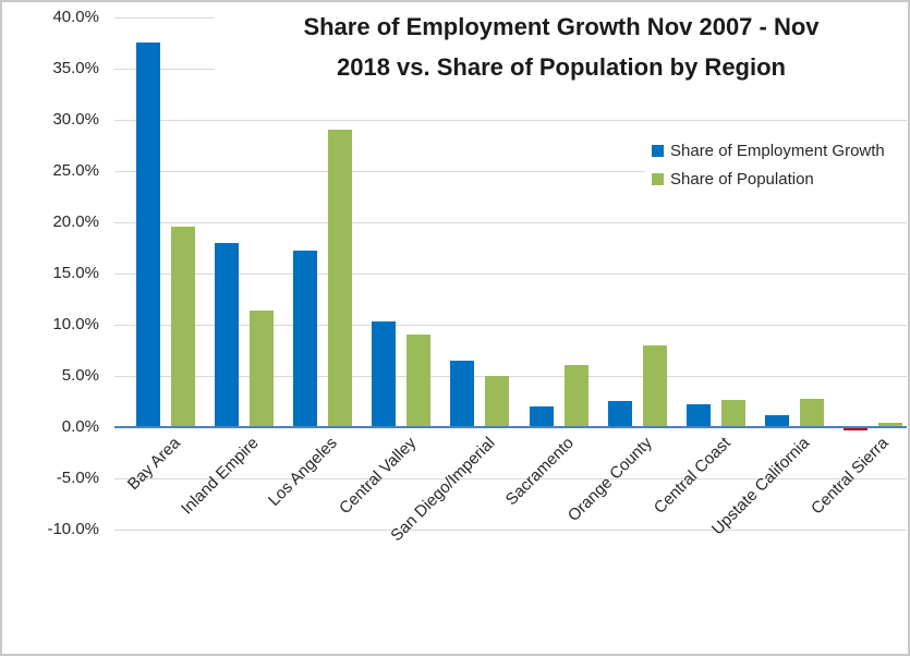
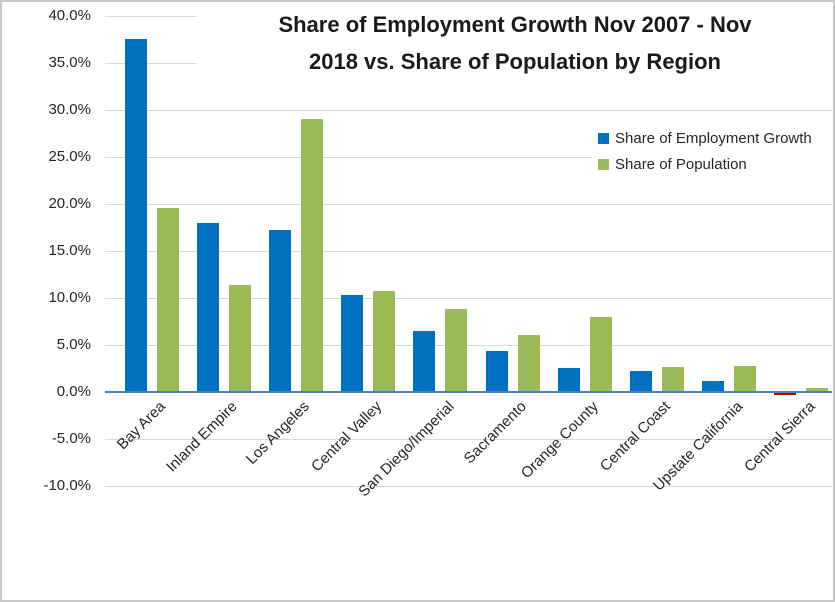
Share of Population/Central Valley: 9% -> 11%
Share of Population/San Diego/Imperial: 5% -> 9%
Share of Employment Growth/Sacramento: 2% -> 4%
